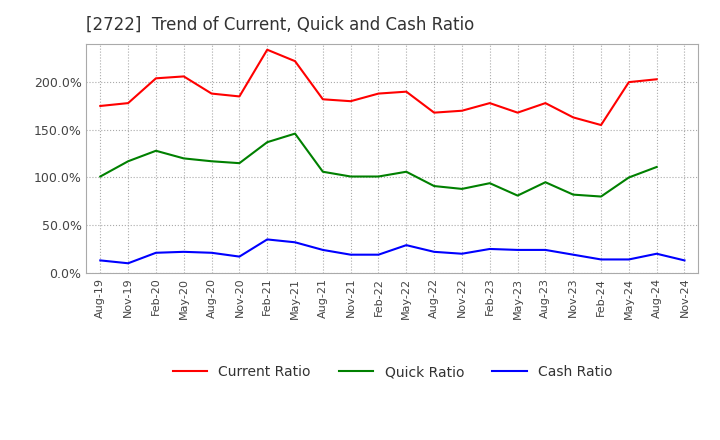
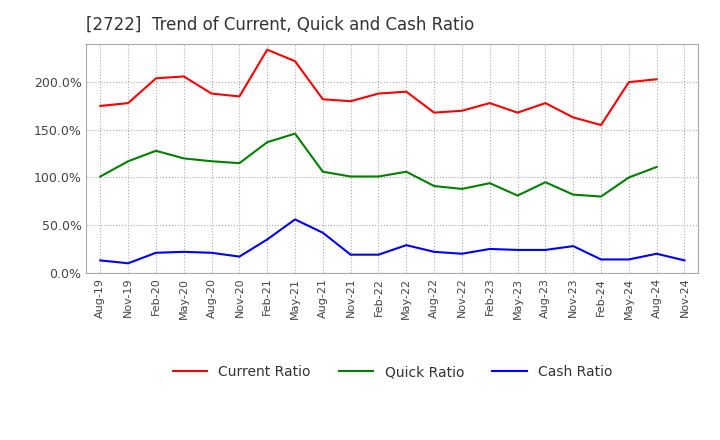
Cash Ratio/May-21: 32% -> 56%
Cash Ratio/Aug-21: 24% -> 42%
Cash Ratio/Nov-23: 19% -> 28%
